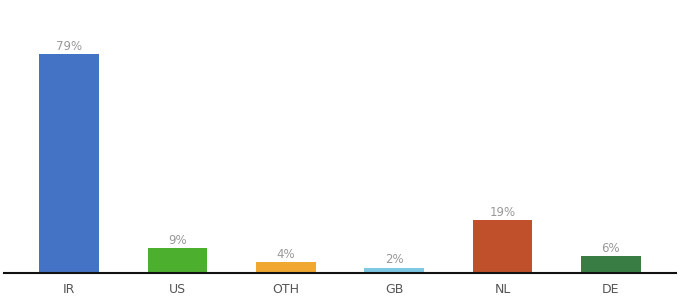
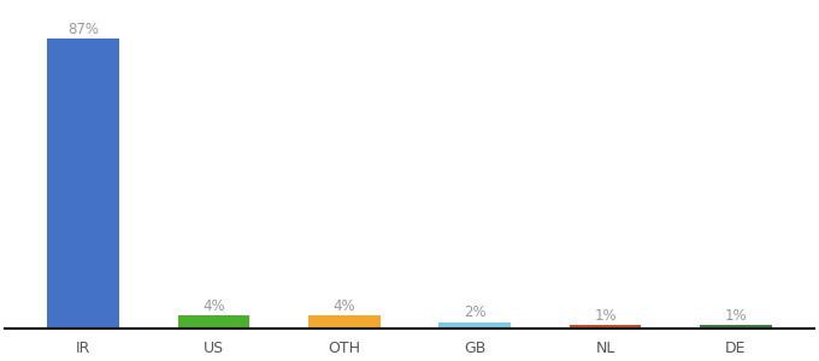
IR: 79% -> 87%
US: 9% -> 4%
NL: 19% -> 1%
DE: 6% -> 1%
